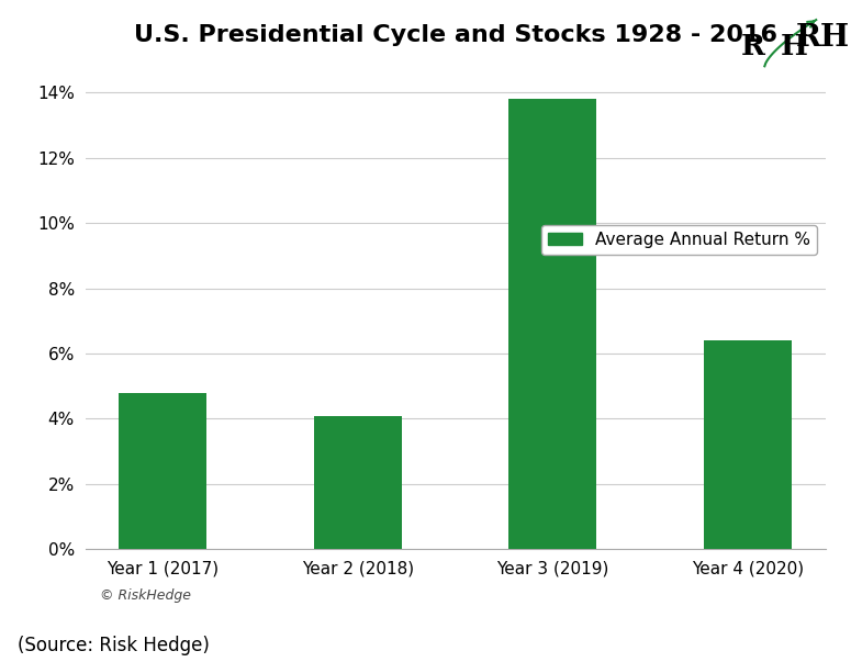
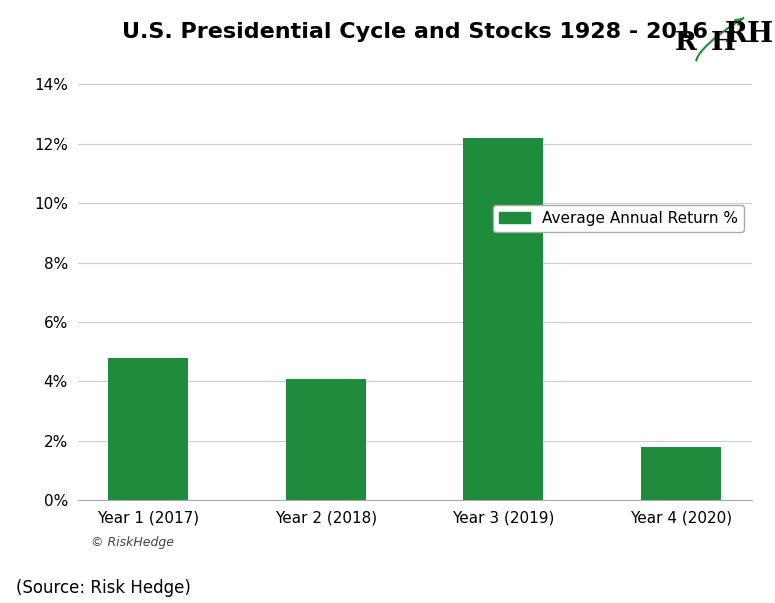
U.S. Presidential Cycle and Stocks 1928 - 2016/Year 3 (2019): 13.8% -> 12.2%
U.S. Presidential Cycle and Stocks 1928 - 2016/Year 4 (2020): 6.4% -> 1.8%
